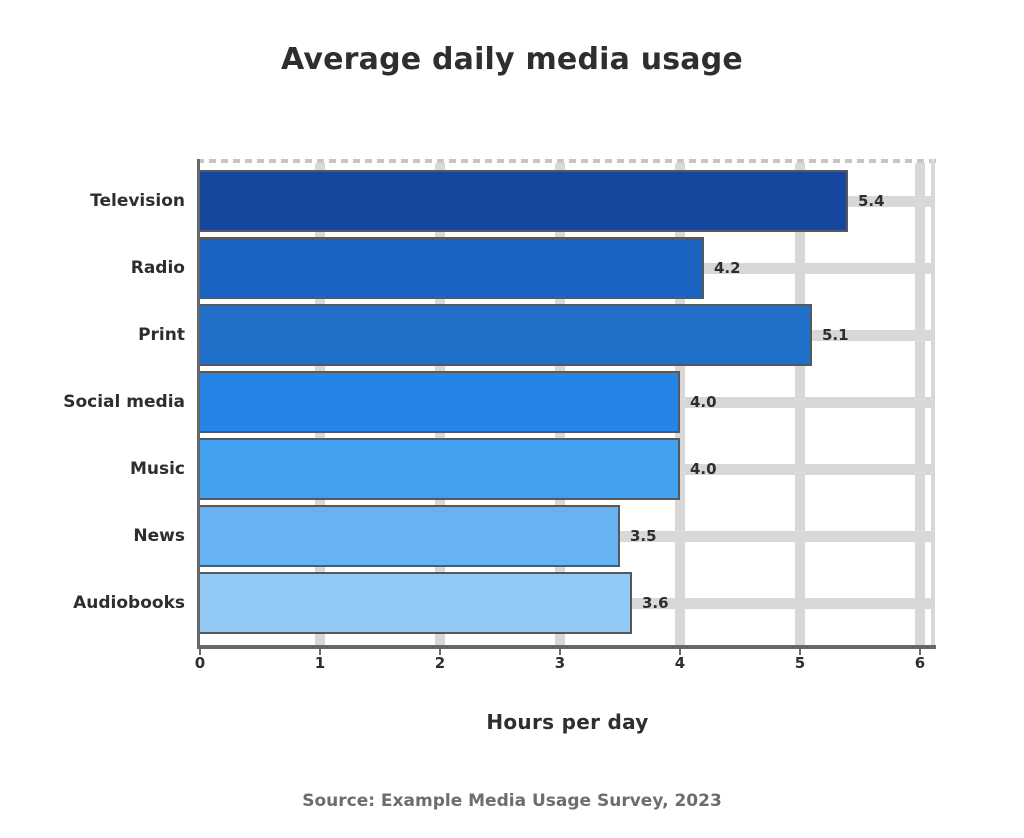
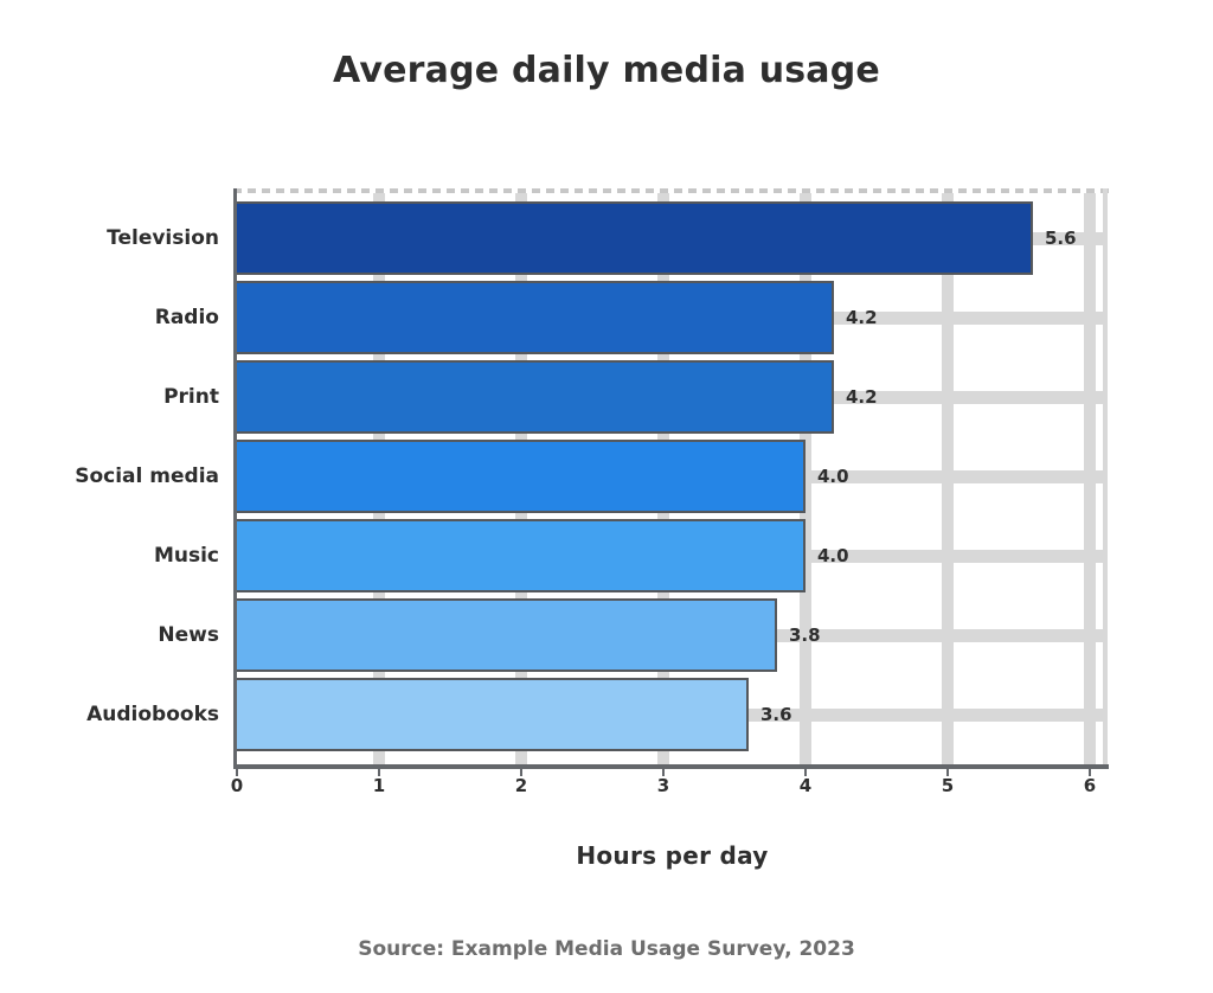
Television: 5.4 -> 5.6
Print: 5.1 -> 4.2
News: 3.5 -> 3.8
